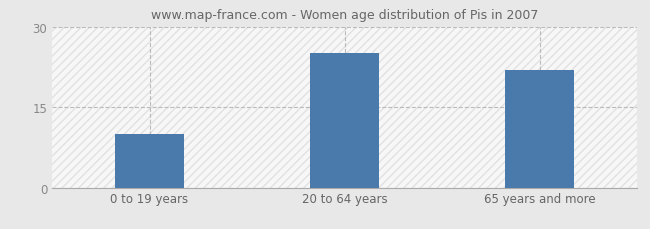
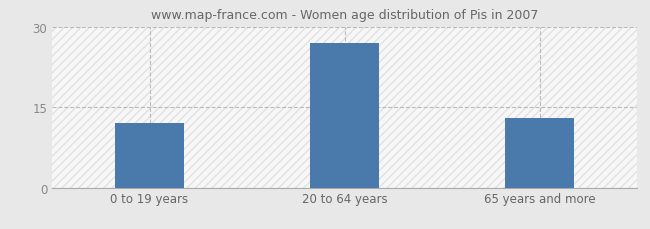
0 to 19 years: 10 -> 12
20 to 64 years: 25 -> 27
65 years and more: 22 -> 13
